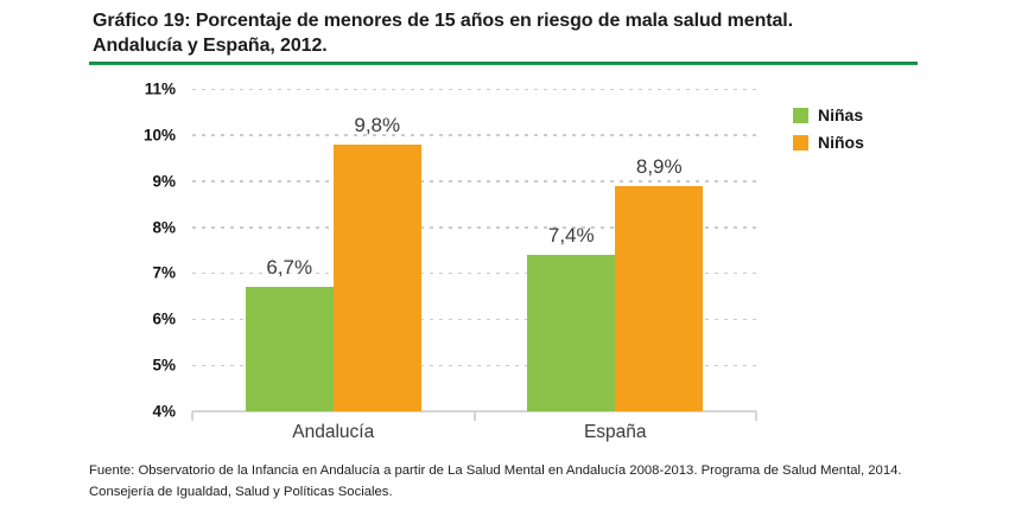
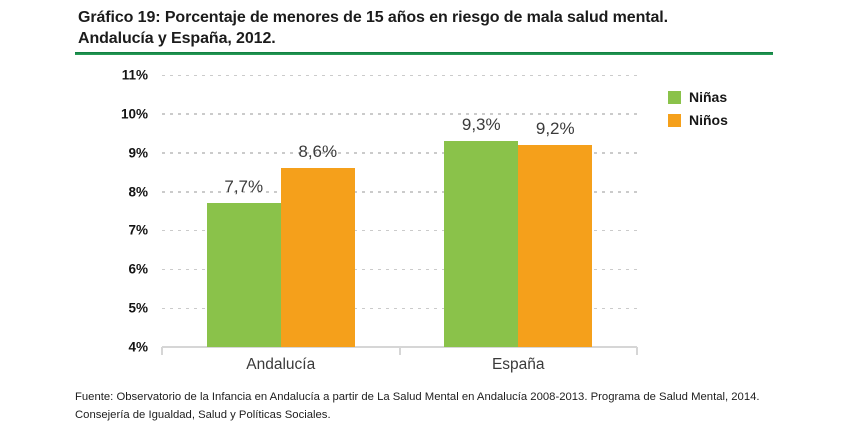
Niñas/Andalucía: 6,7% -> 7,7%
Niños/Andalucía: 9,8% -> 8,6%
Niñas/España: 7,4% -> 9,3%
Niños/España: 8,9% -> 9,2%
